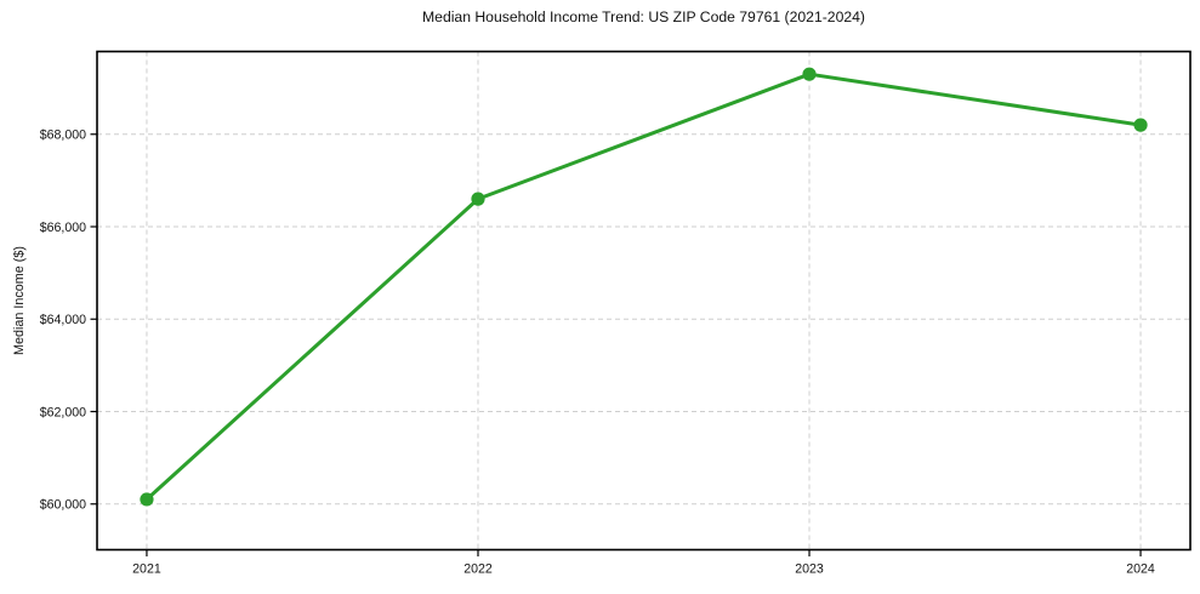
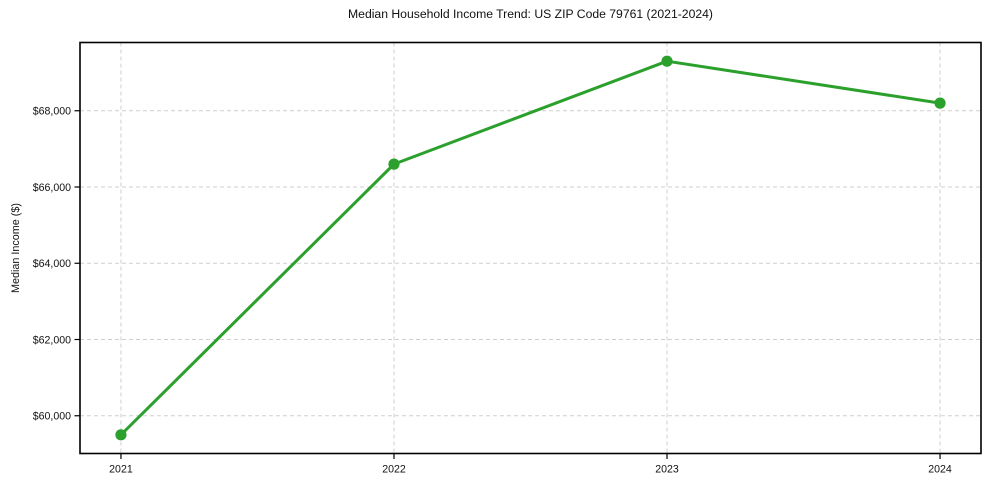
2021: $60100 -> $59500
